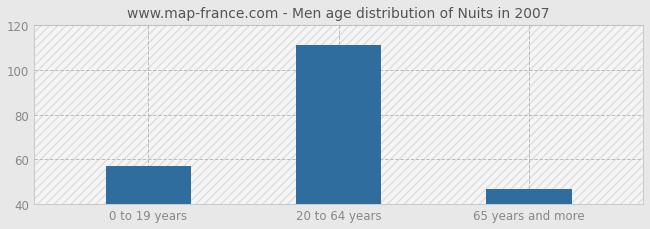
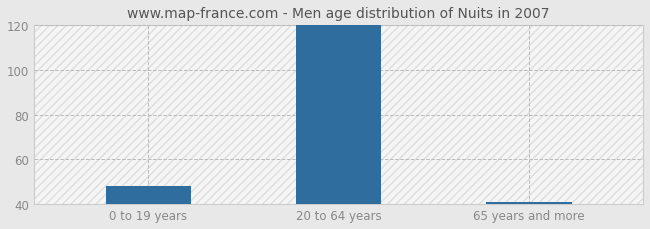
0 to 19 years: 57 -> 48
20 to 64 years: 111 -> 120
65 years and more: 47 -> 41
